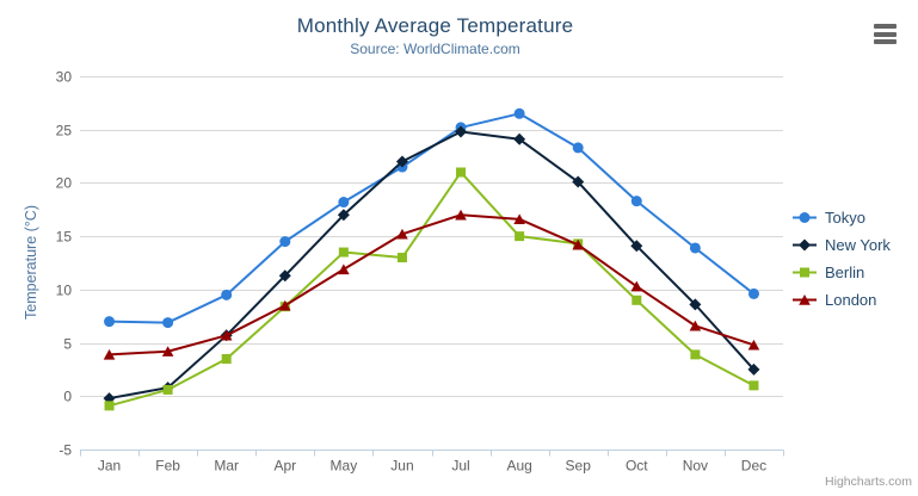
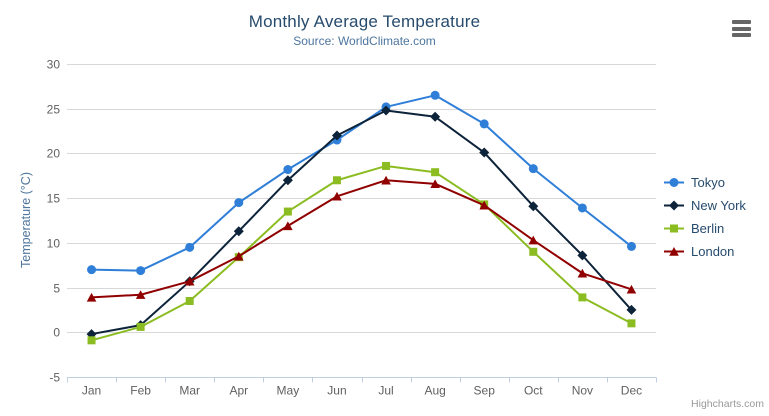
Berlin/Jun: 13 -> 17
Berlin/Jul: 21 -> 19
Berlin/Aug: 15 -> 18
